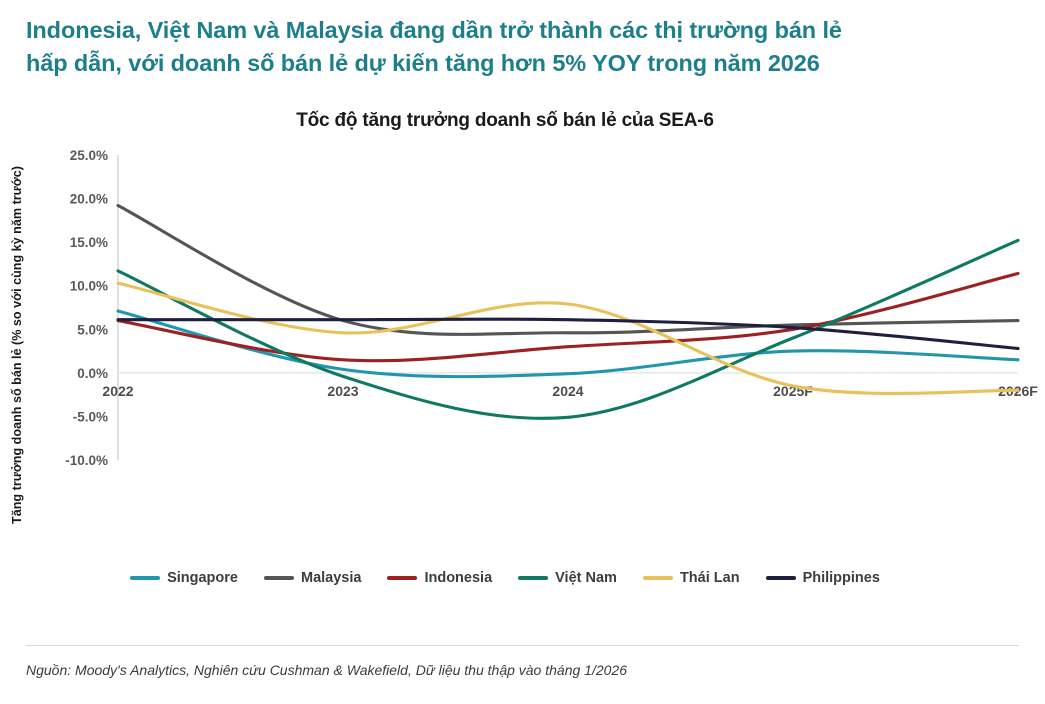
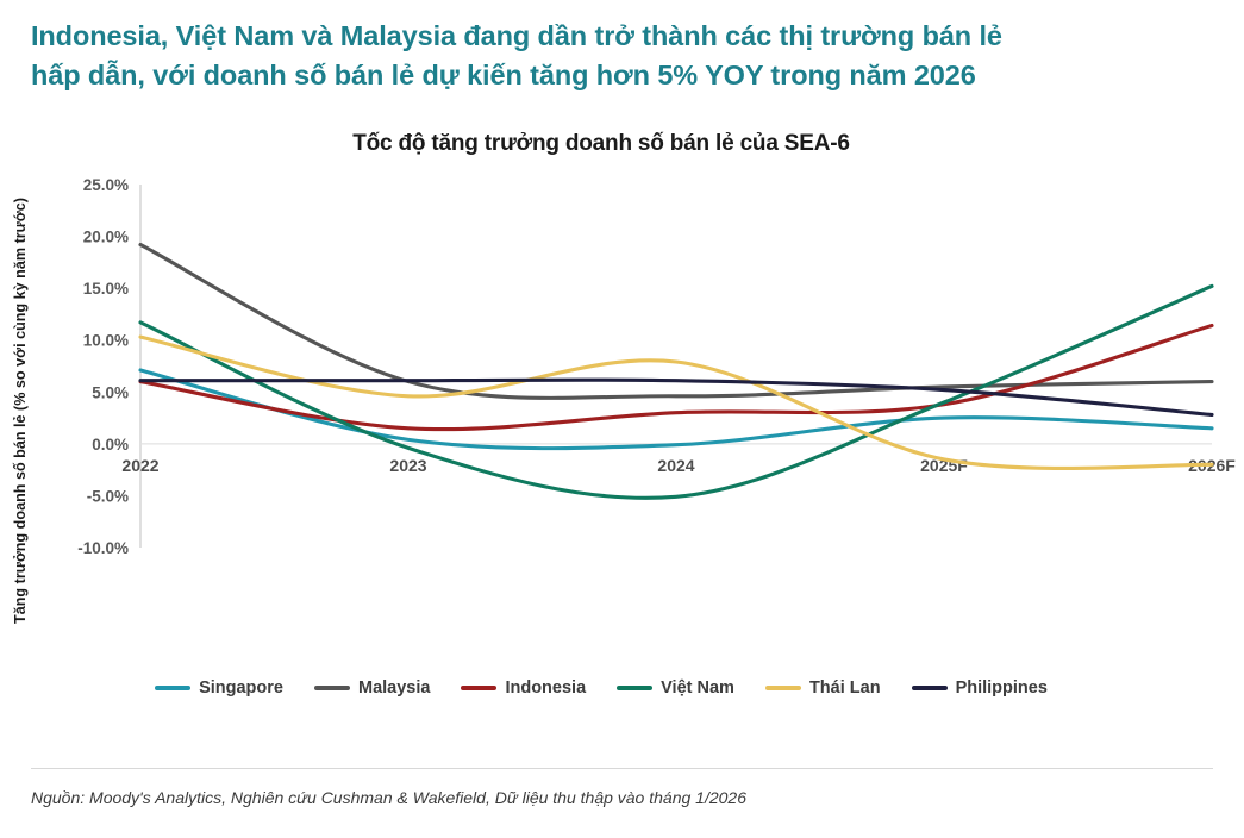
Indonesia/2025F: 5% -> 4%
